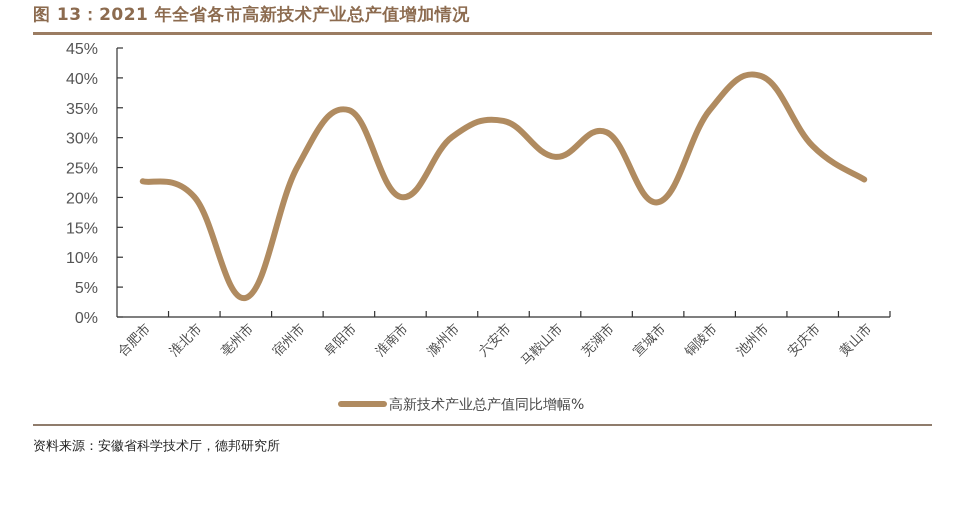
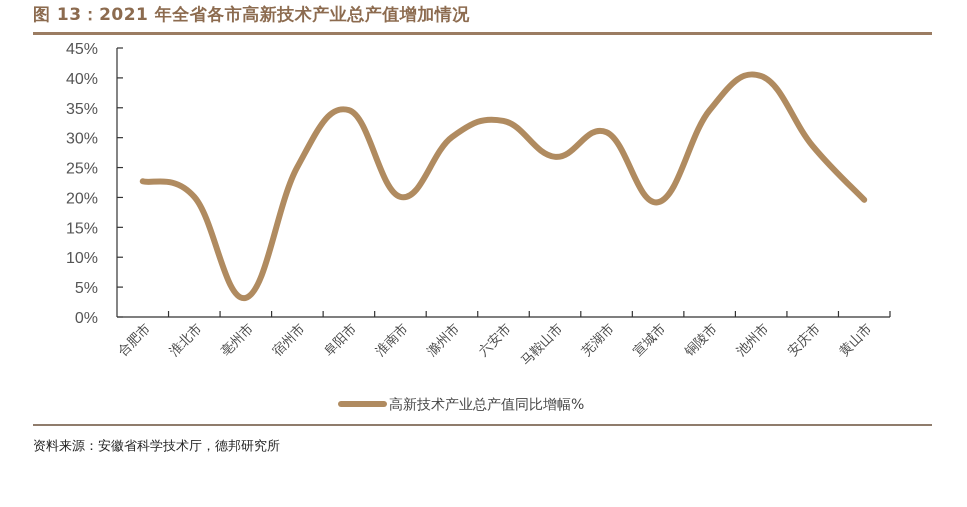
黄山市: 23% -> 20%
